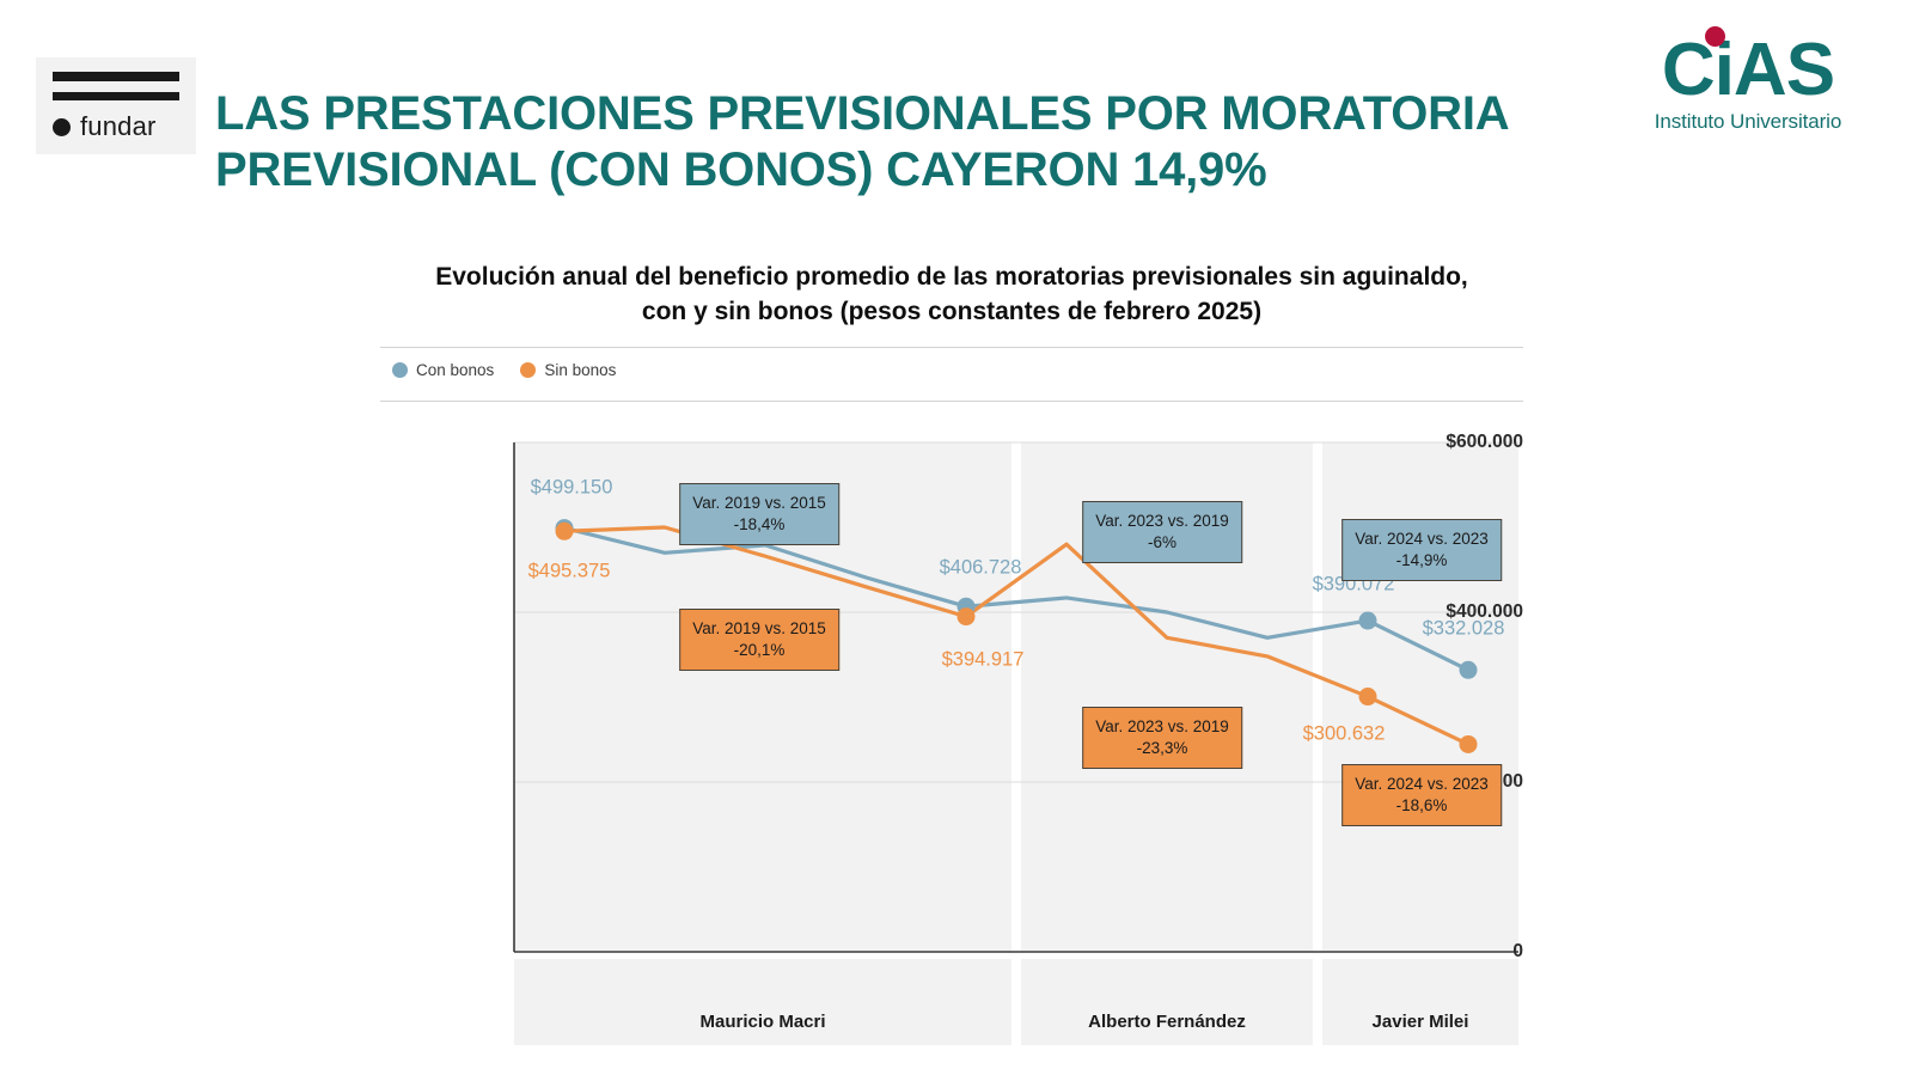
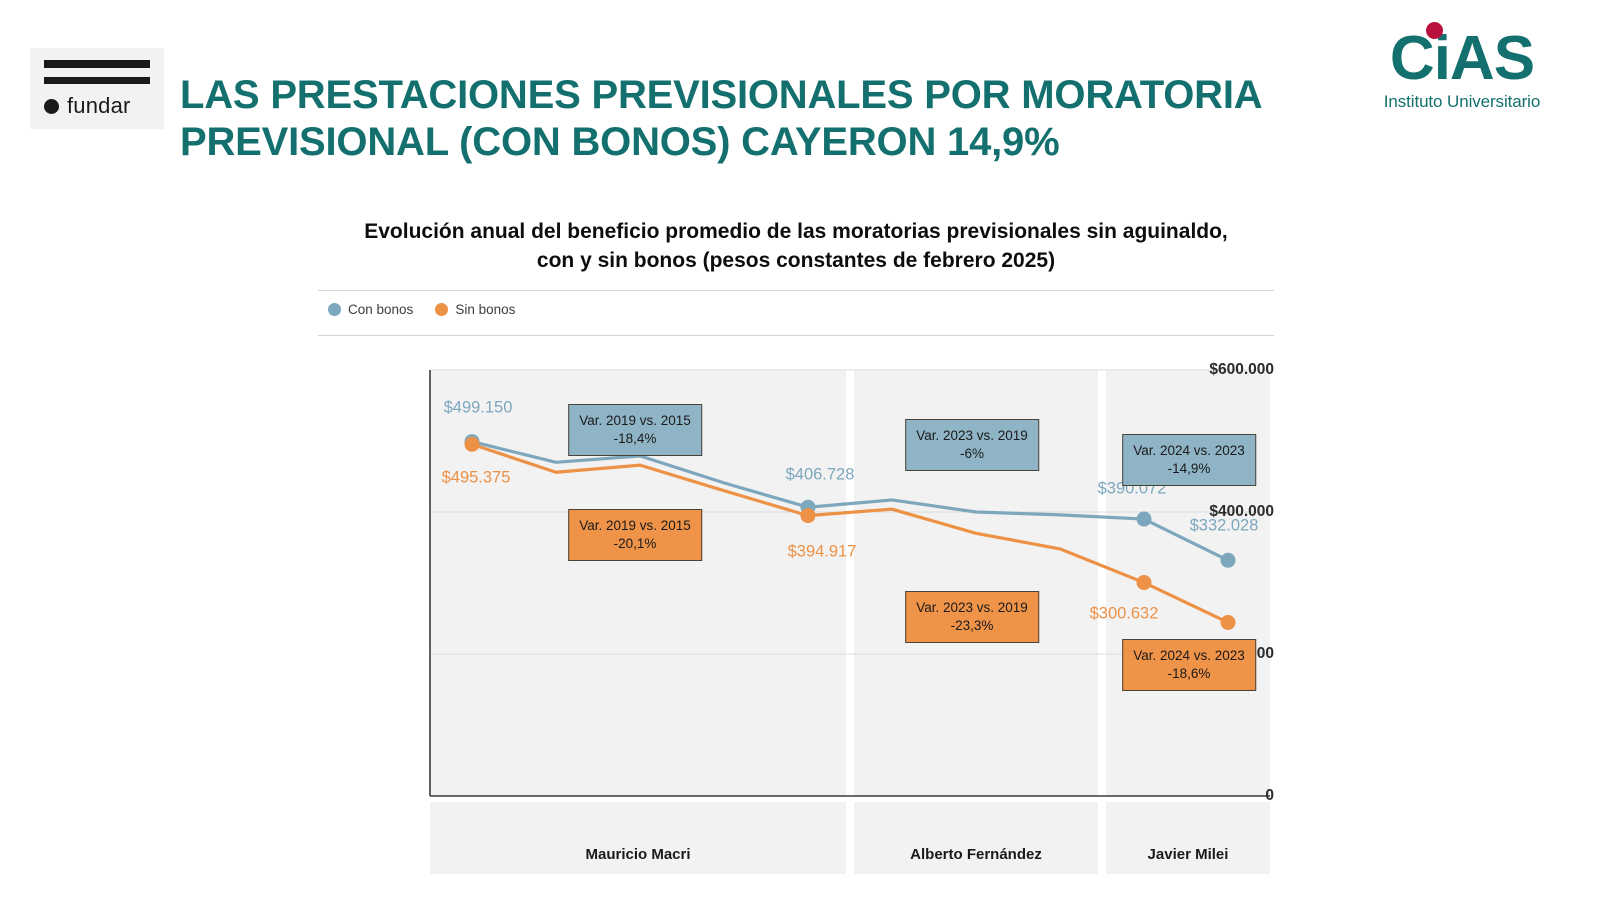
Sin bonos/2016: $500000 -> $460000
Sin bonos/2020: $480000 -> $400000
Con bonos/2022: $370000 -> $400000
